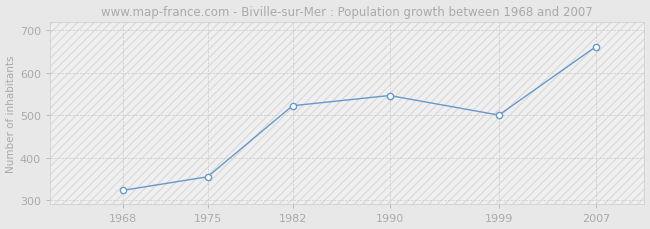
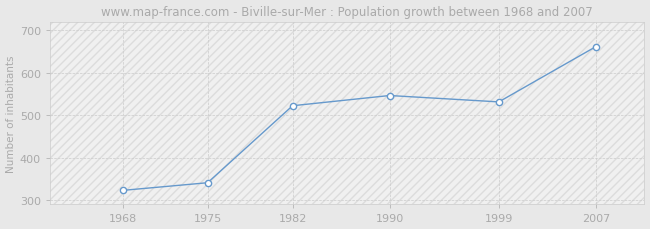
1975: 355 -> 341
1999: 500 -> 531
